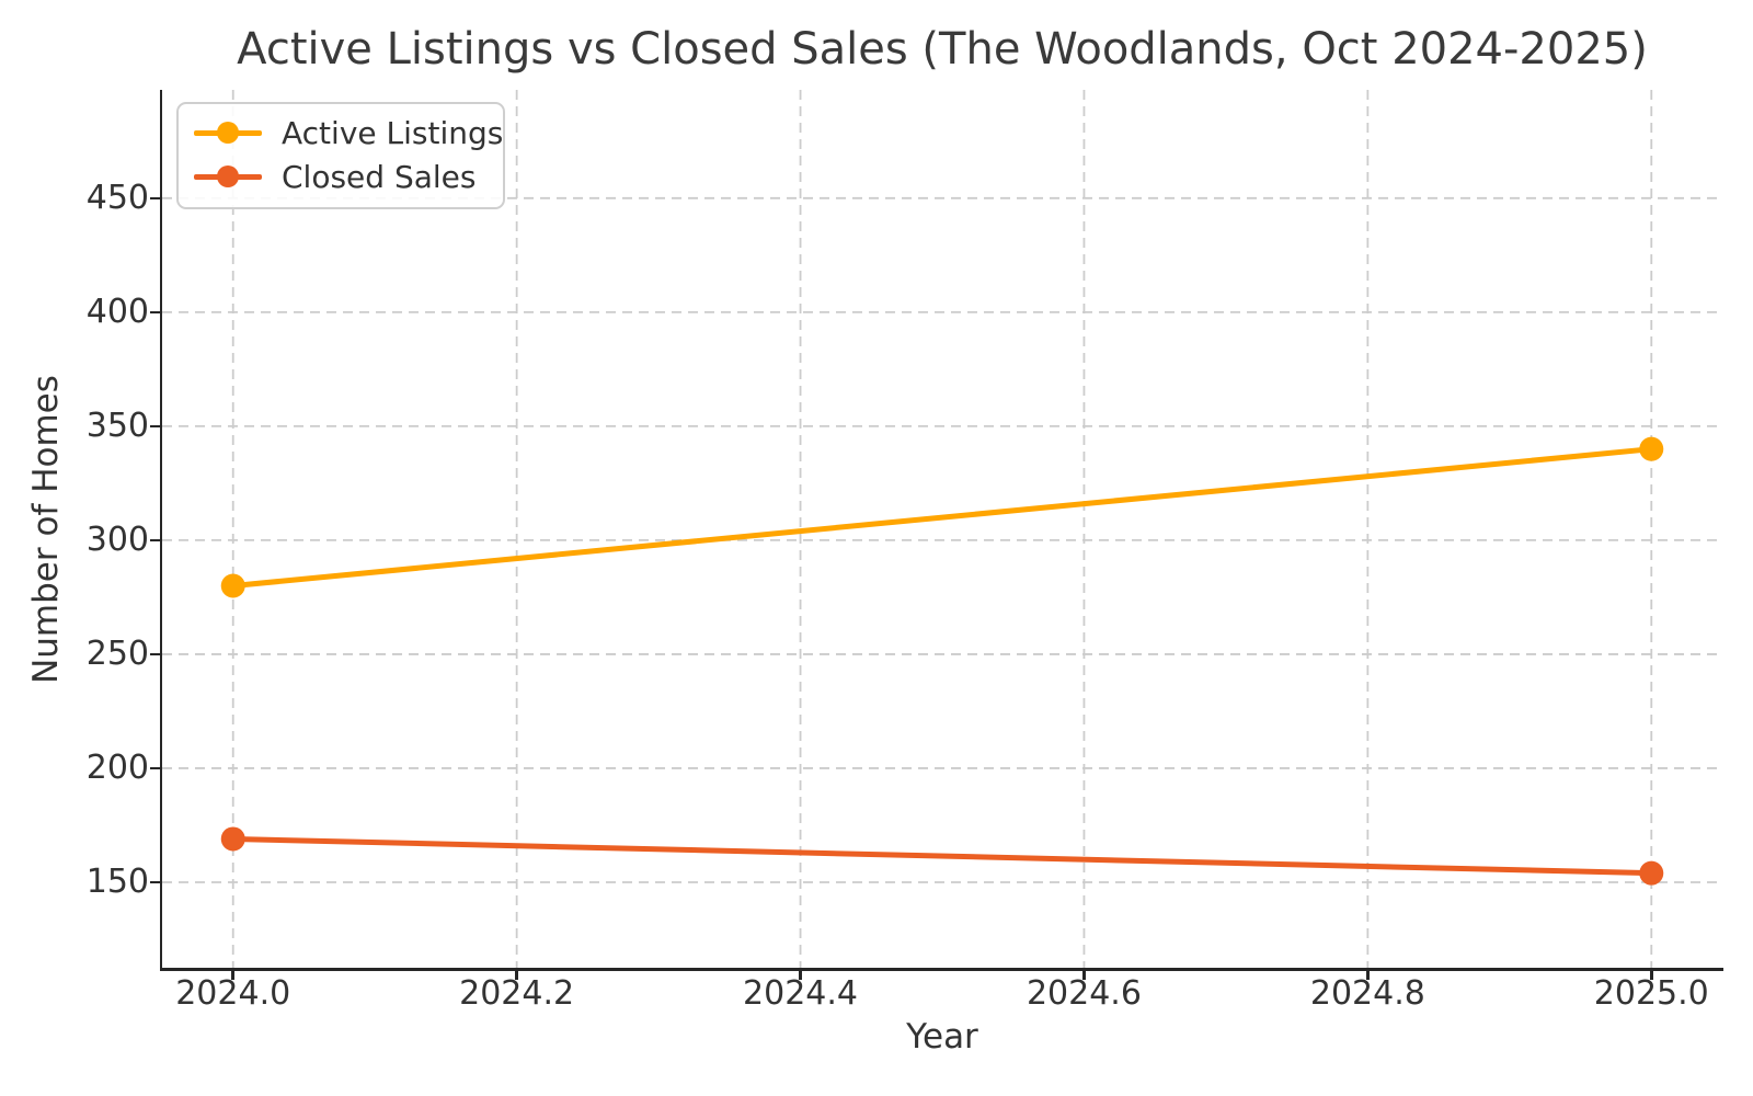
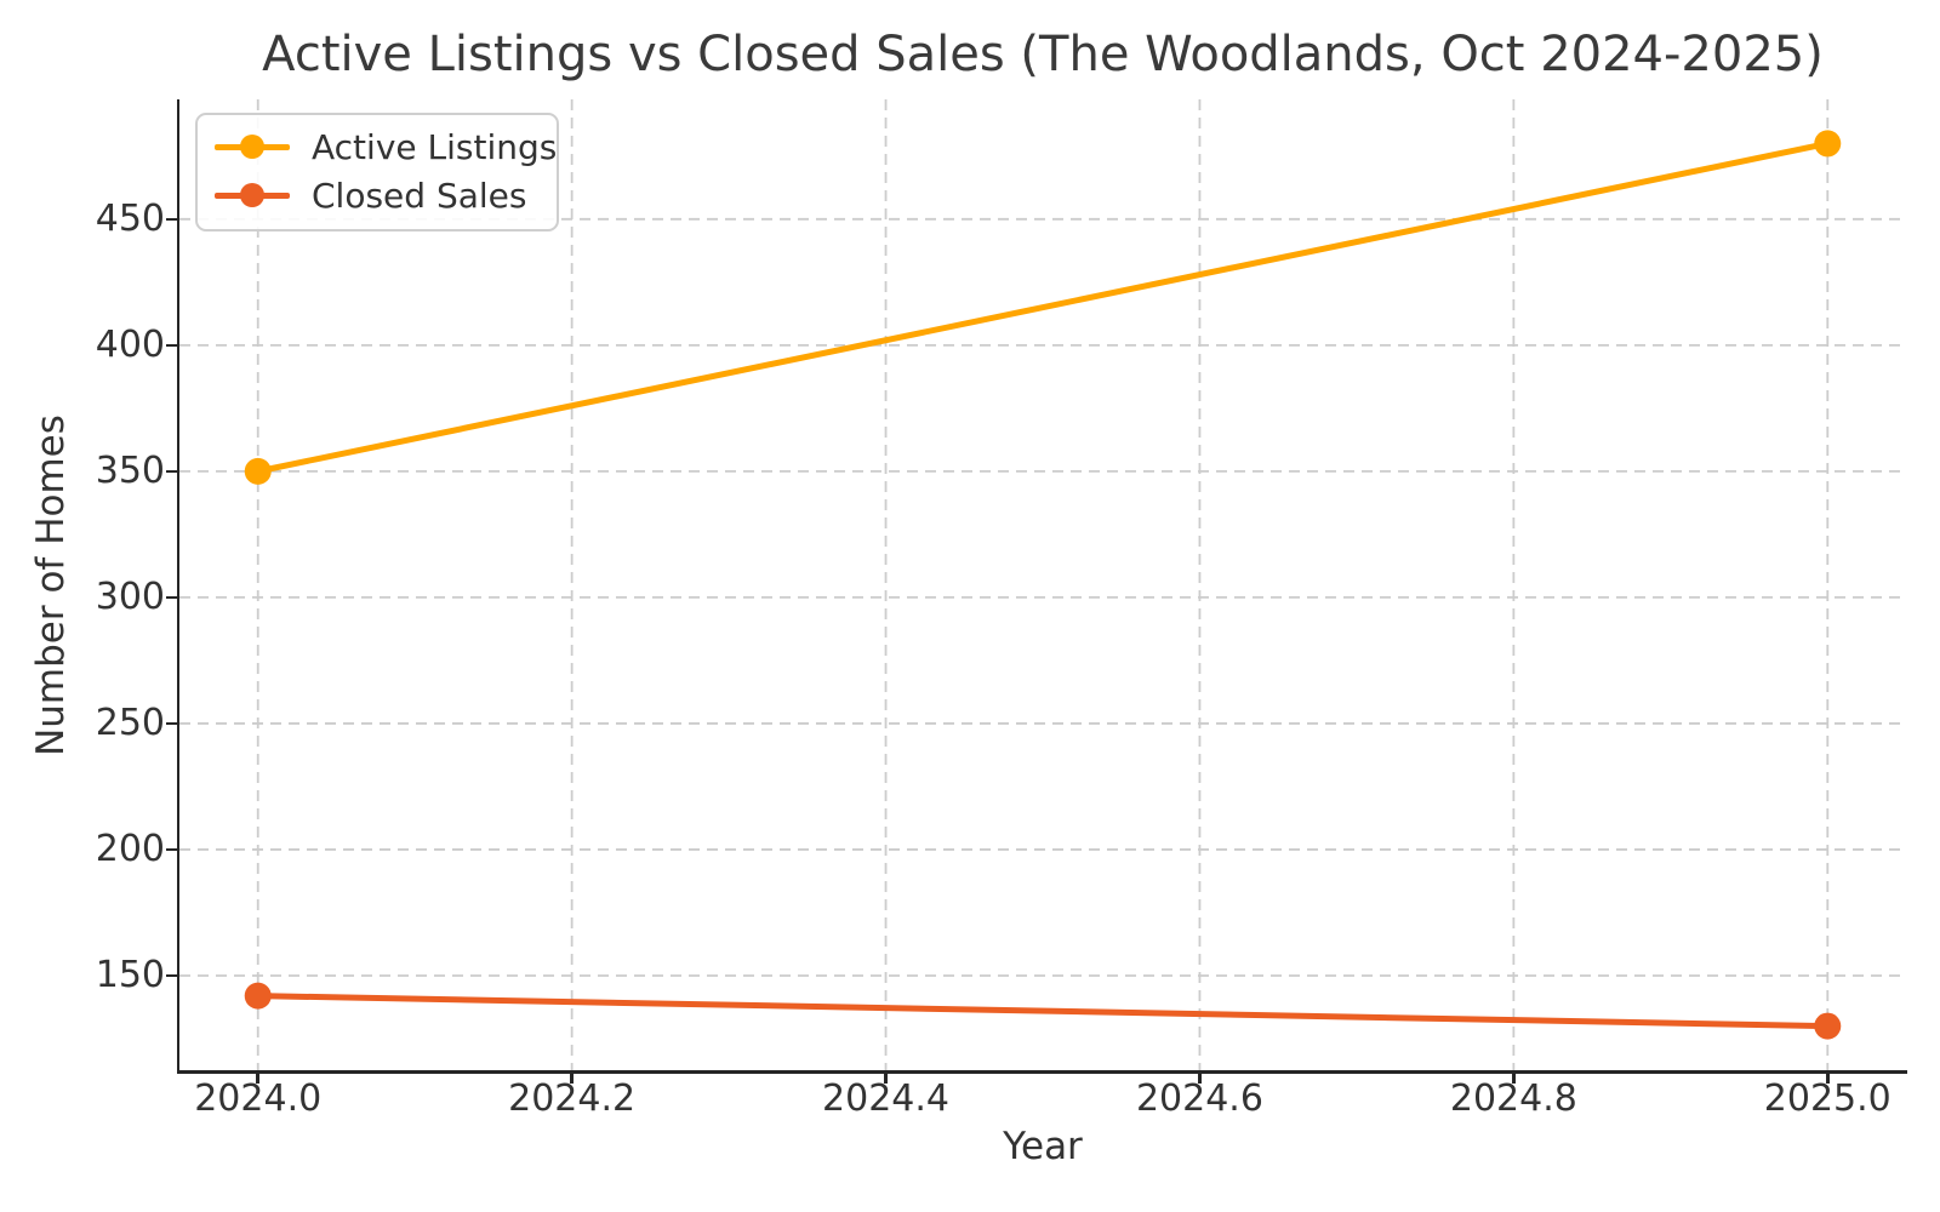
Active Listings/2024.0: 280 -> 350
Closed Sales/2024.0: 169 -> 142
Active Listings/2025.0: 340 -> 480
Closed Sales/2025.0: 154 -> 130
